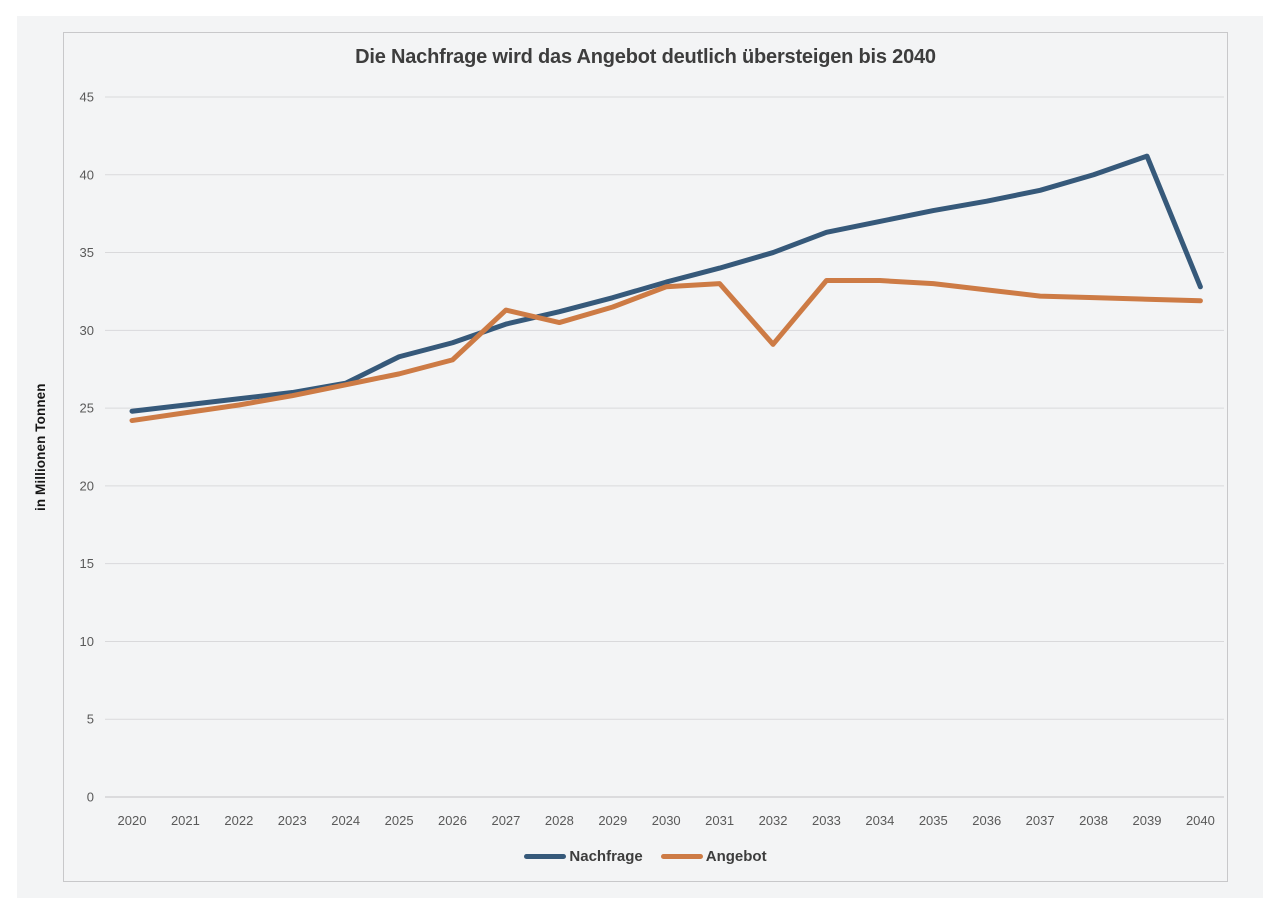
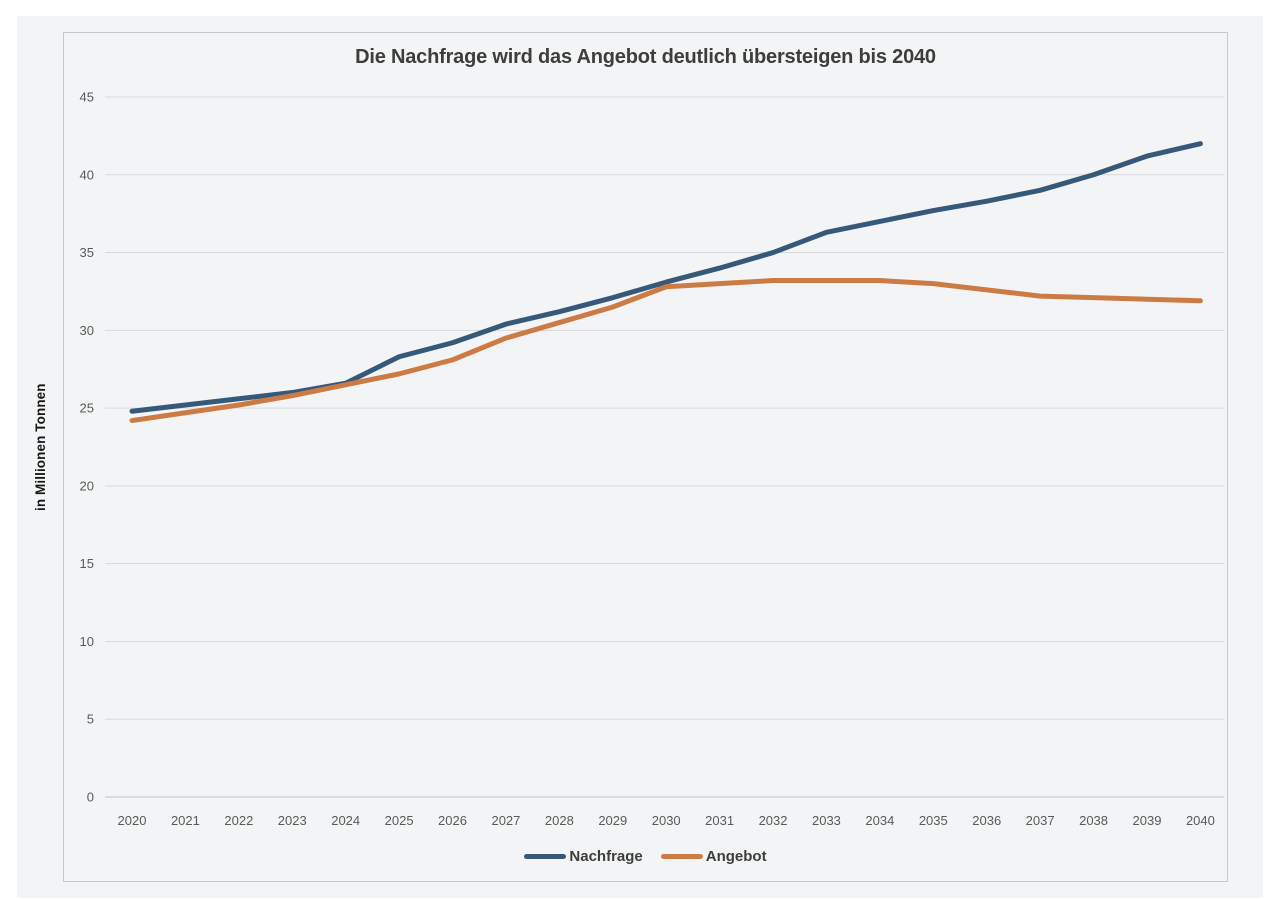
Angebot/2027: 31.3 -> 29.5
Angebot/2032: 29.1 -> 33.2
Nachfrage/2040: 32.8 -> 42.0
